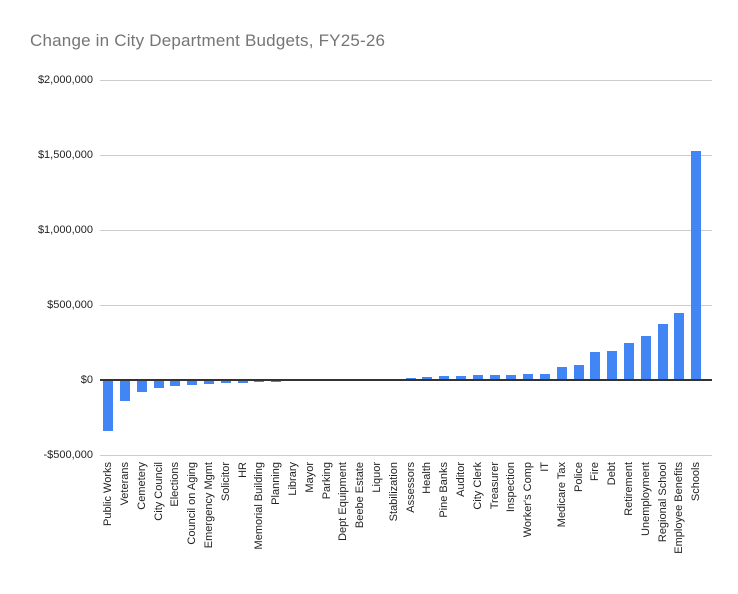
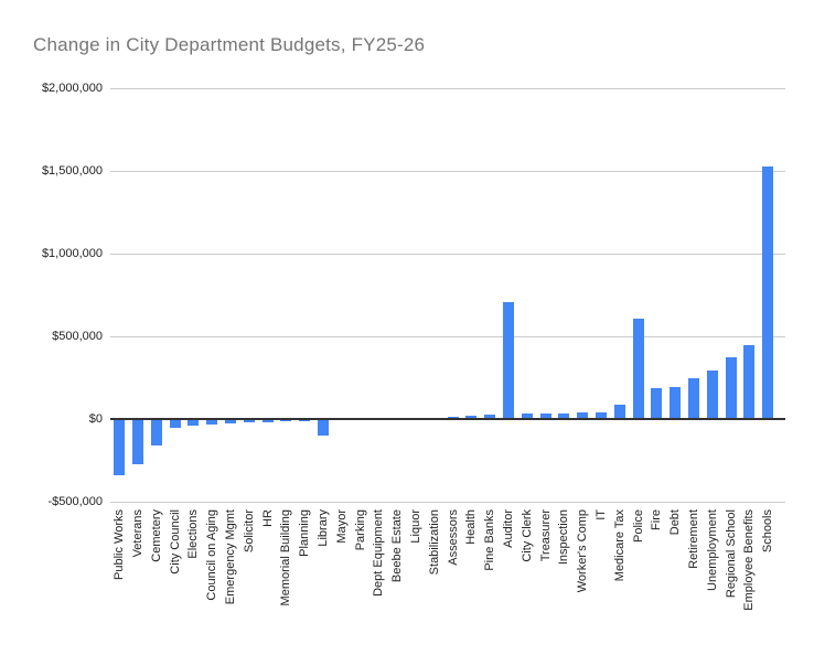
Veterans: -$140000 -> -$270000
Cemetery: -$80000 -> -$160000
Library: -$10000 -> -$100000
Auditor: $30000 -> $710000
Police: $100000 -> $610000
